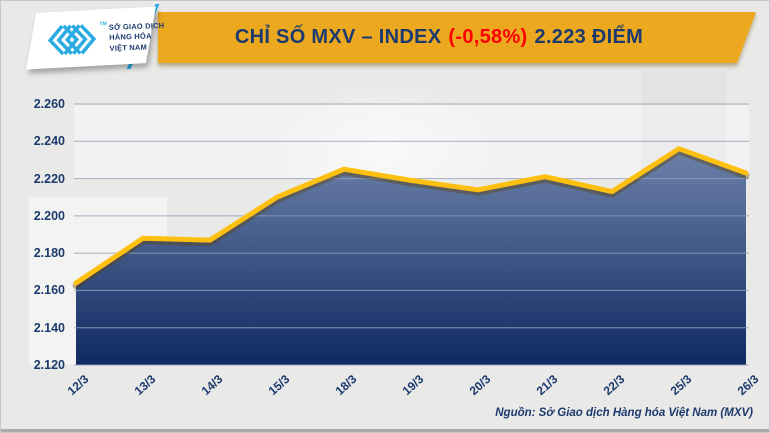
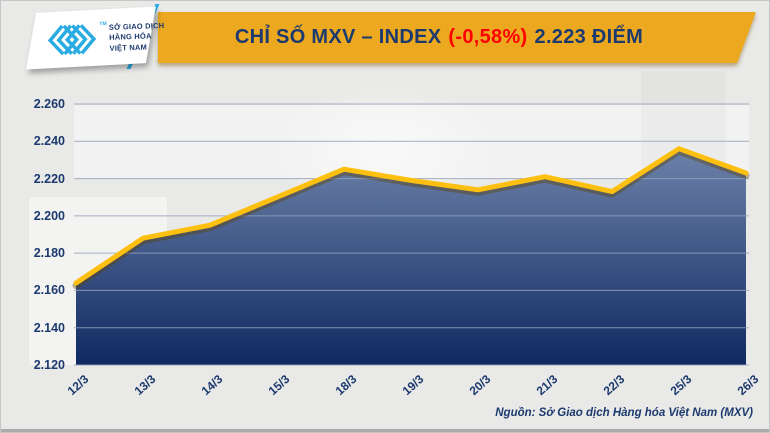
14/3: 2.187 -> 2.195
